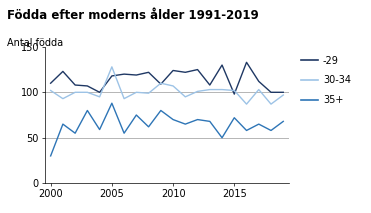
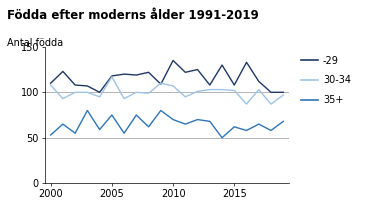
30-34/2000: 102 -> 108
35+/2000: 30 -> 53
30-34/2005: 128 -> 117
35+/2005: 88 -> 75
-29/2010: 124 -> 135
-29/2015: 98 -> 108
35+/2015: 72 -> 62
